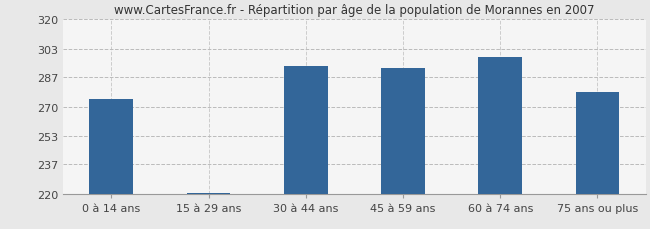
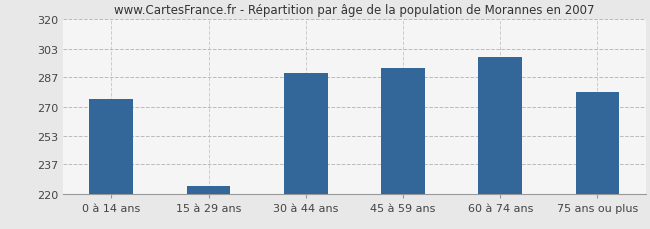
15 à 29 ans: 221 -> 225
30 à 44 ans: 293 -> 289
